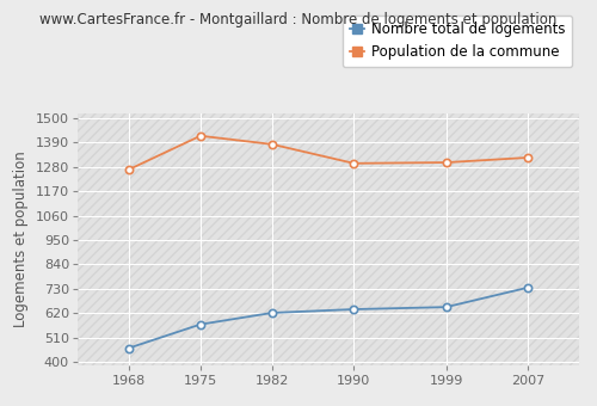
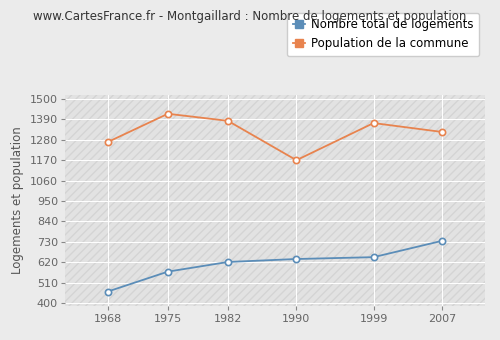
Population de la commune/1990: 1300 -> 1170
Population de la commune/1999: 1300 -> 1370
